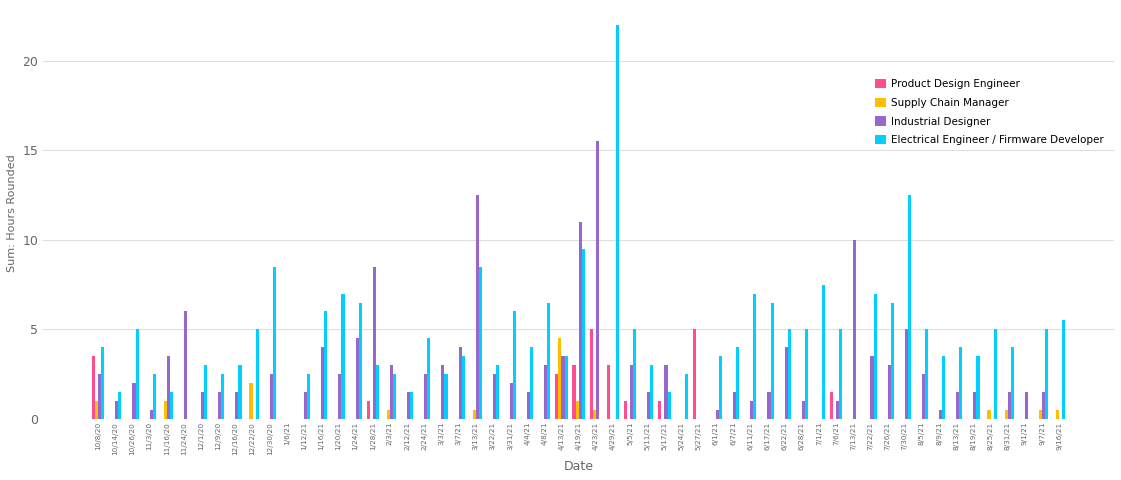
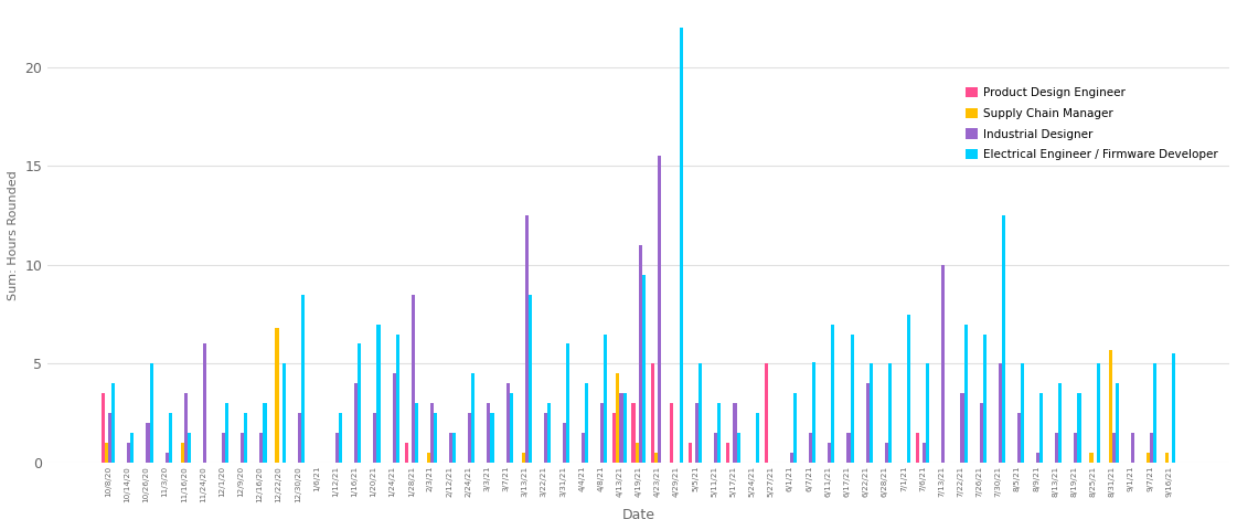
Supply Chain Manager/12/22/20: 2.0 -> 6.8
Electrical Engineer / Firmware Developer/6/7/21: 4.0 -> 5.1
Supply Chain Manager/8/31/21: 0.5 -> 5.7
